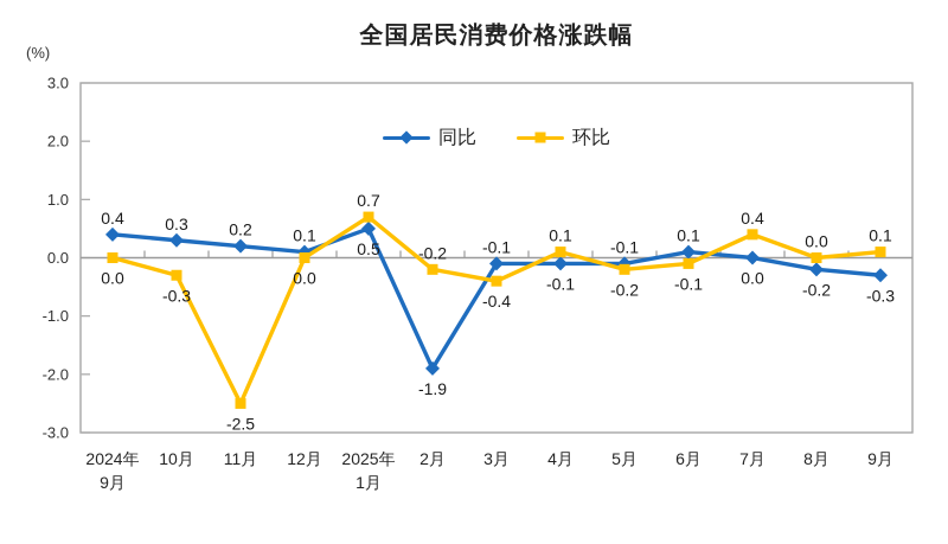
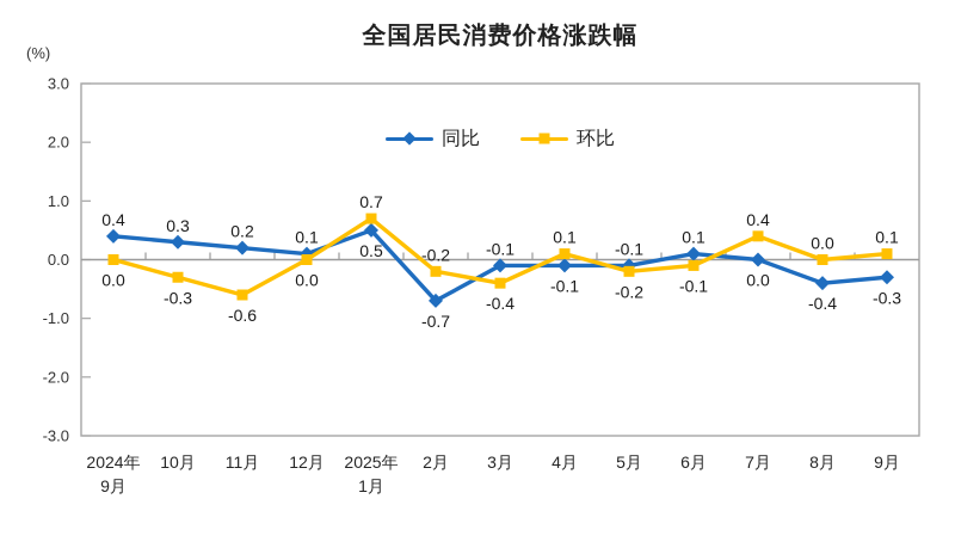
环比/11月: -2.5 -> -0.6
同比/2月: -1.9 -> -0.7
同比/8月: -0.2 -> -0.4
